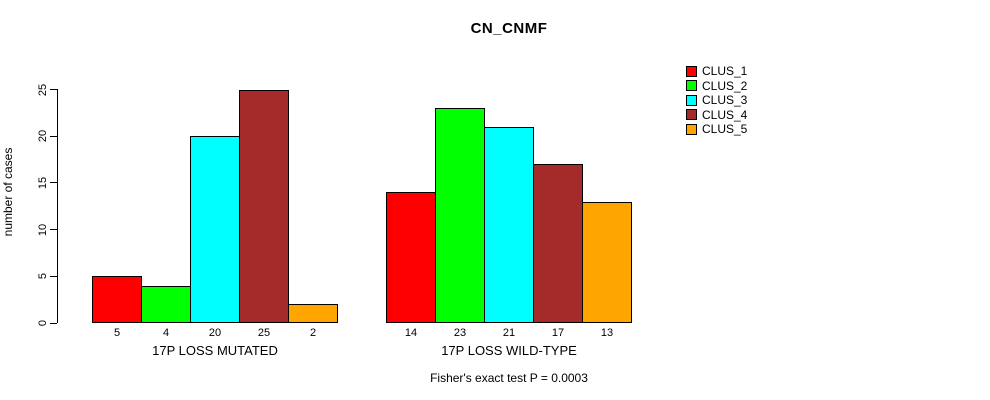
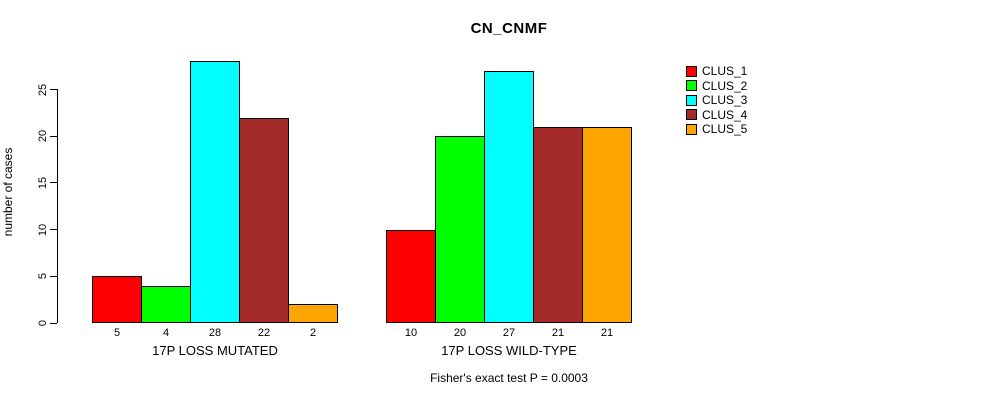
CLUS_3/17P LOSS MUTATED: 20 -> 28
CLUS_4/17P LOSS MUTATED: 25 -> 22
CLUS_1/17P LOSS WILD-TYPE: 14 -> 10
CLUS_2/17P LOSS WILD-TYPE: 23 -> 20
CLUS_3/17P LOSS WILD-TYPE: 21 -> 27
CLUS_4/17P LOSS WILD-TYPE: 17 -> 21
CLUS_5/17P LOSS WILD-TYPE: 13 -> 21
